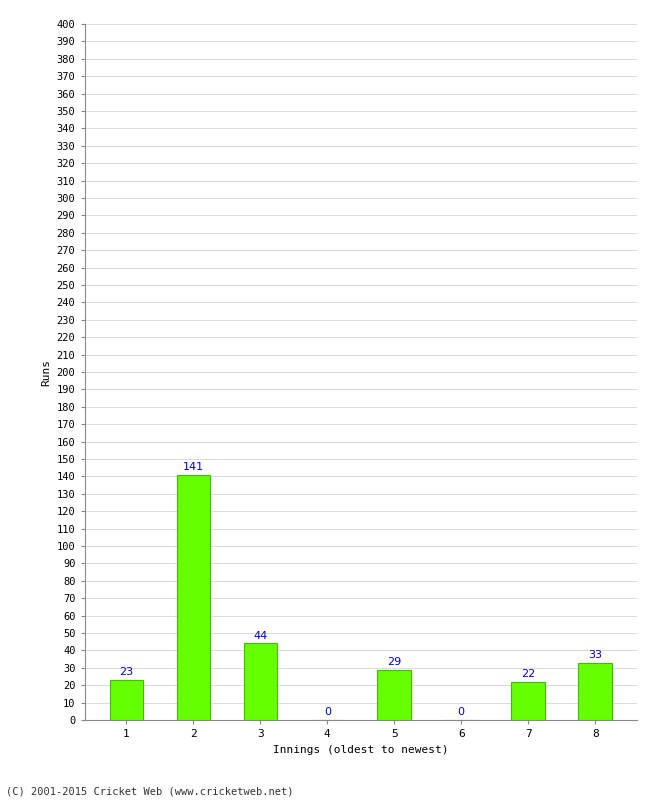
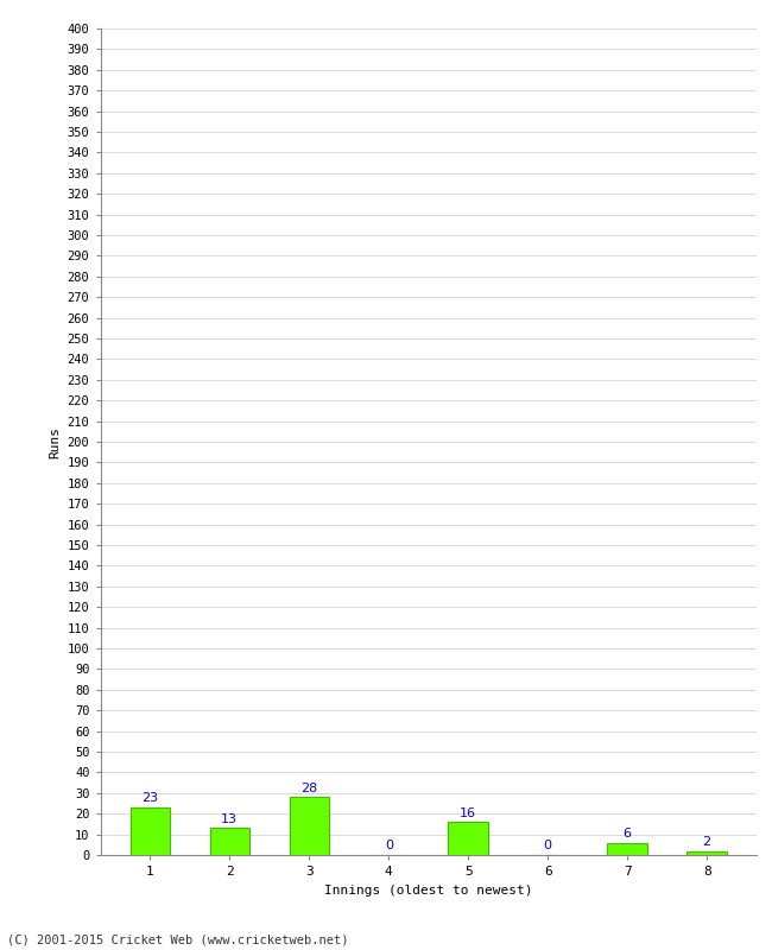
2: 141 -> 13
3: 44 -> 28
5: 29 -> 16
7: 22 -> 6
8: 33 -> 2
